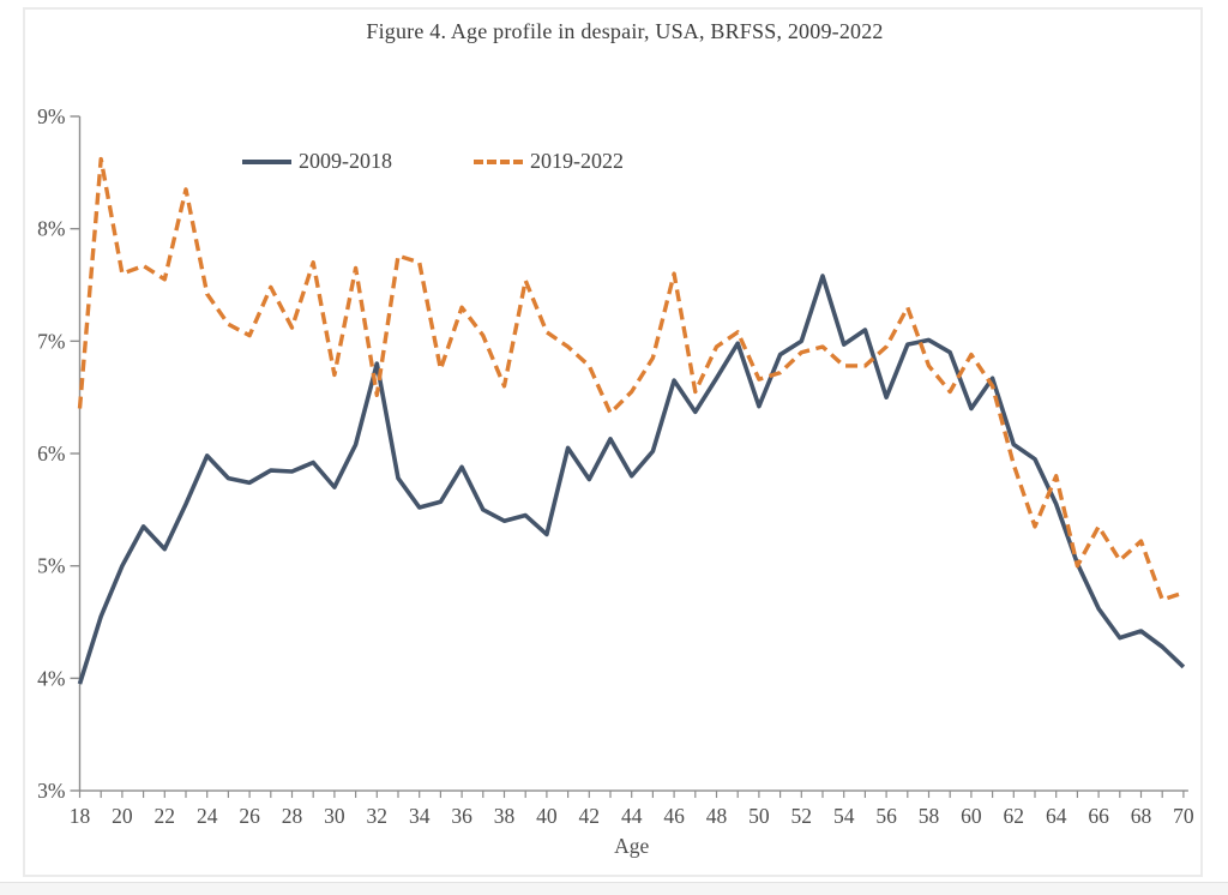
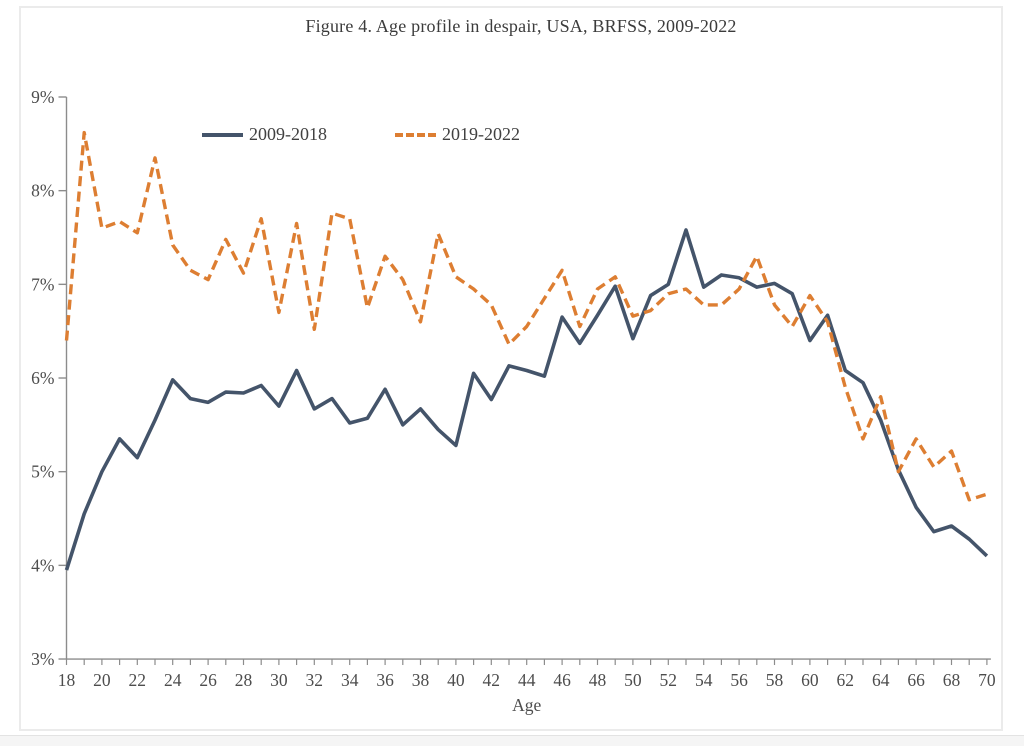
2009-2018/32: 6.8% -> 5.7%
2009-2018/38: 5.4% -> 5.7%
2009-2018/44: 5.8% -> 6.1%
2019-2022/46: 7.6% -> 7.2%
2009-2018/56: 6.5% -> 7.1%
